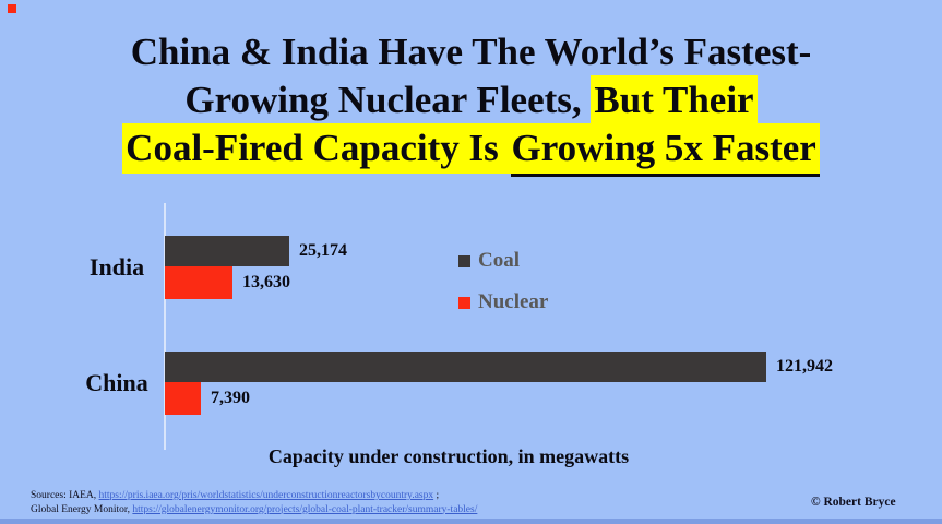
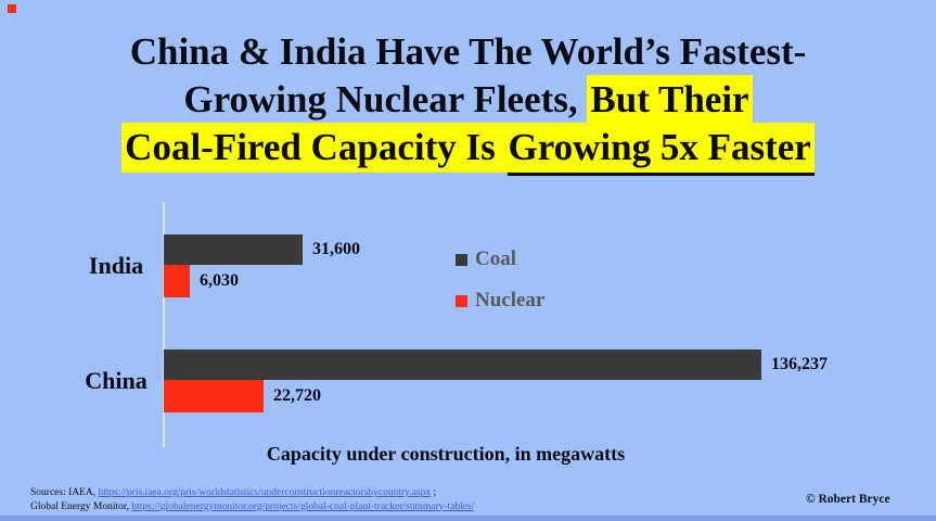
Coal/India: 25,174 -> 31,600
Nuclear/India: 13,630 -> 6,030
Coal/China: 121,942 -> 136,237
Nuclear/China: 7,390 -> 22,720
